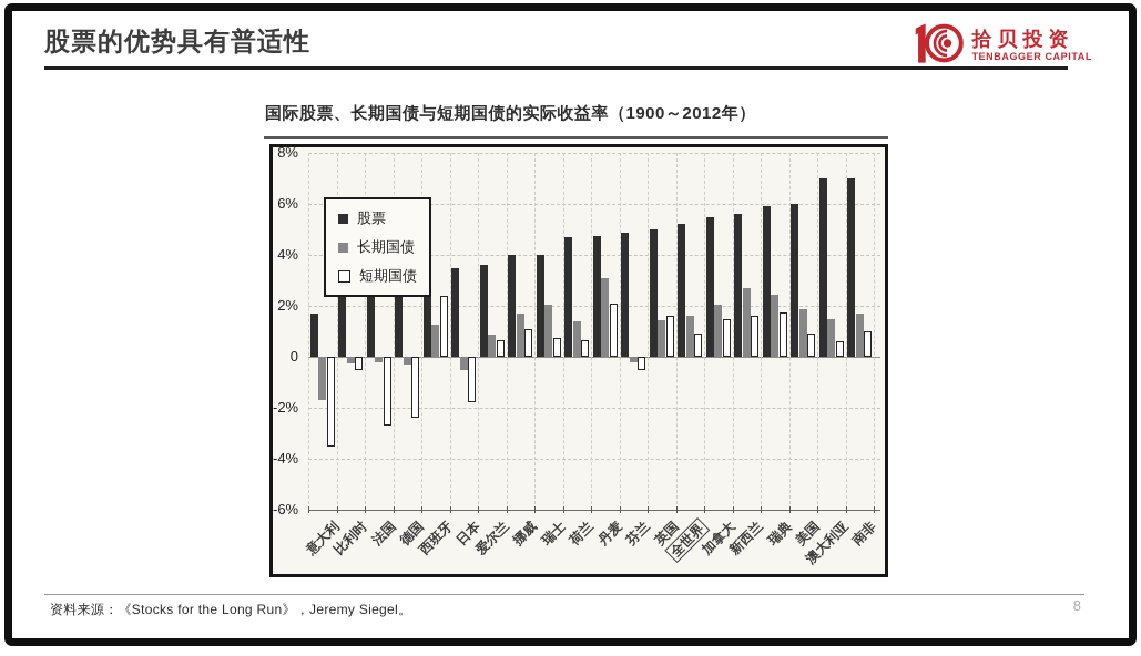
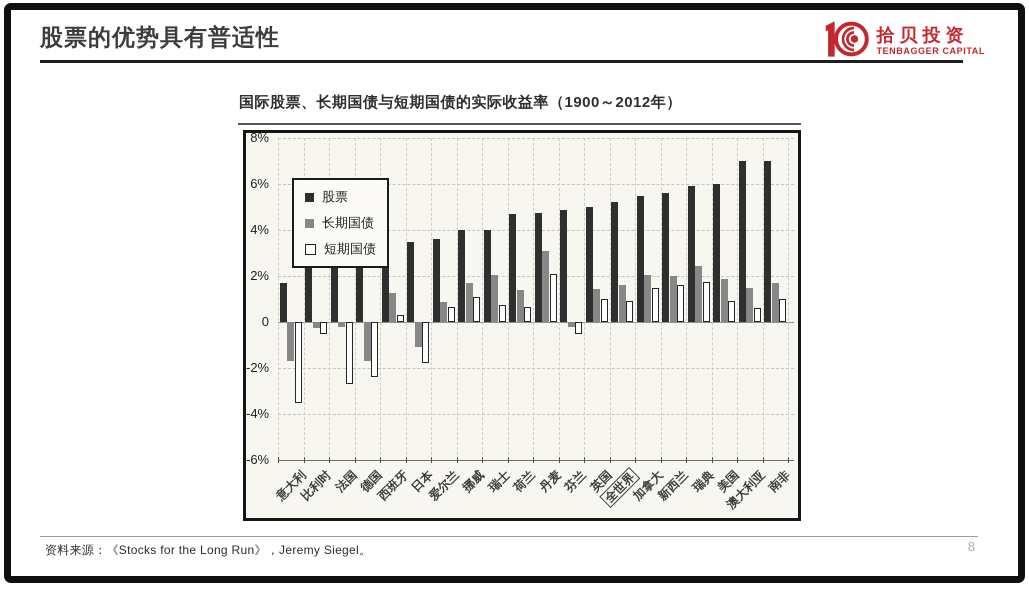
长期国债/德国: -0.3% -> -1.7%
短期国债/西班牙: 2.4% -> 0.3%
长期国债/日本: -0.5% -> -1.1%
短期国债/英国: 1.6% -> 1.0%
长期国债/新西兰: 2.7% -> 2.0%
